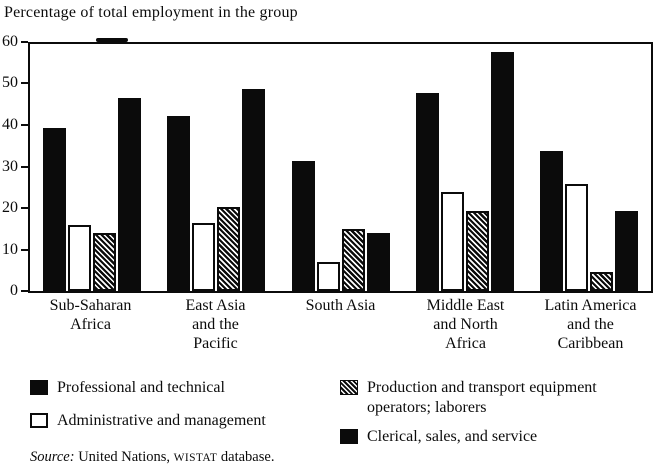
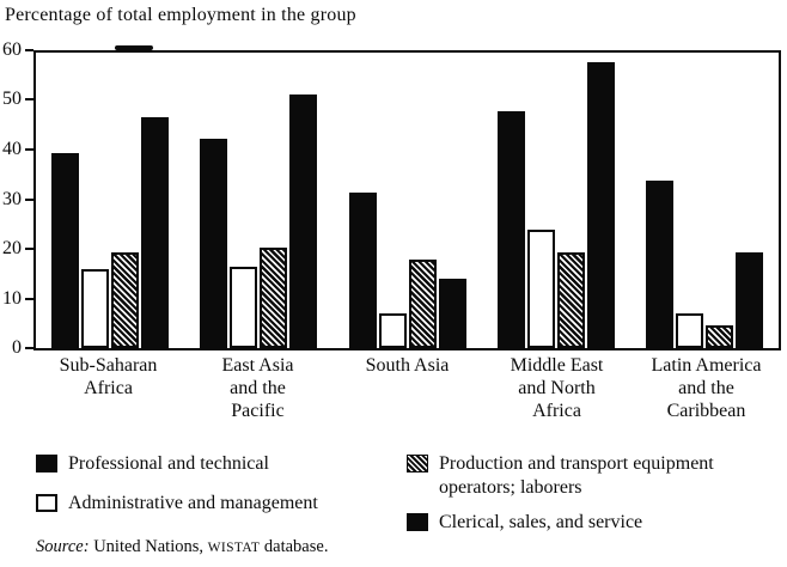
Production and transport equipment operators; laborers/Sub-Saharan Africa: 14 -> 20
Clerical, sales, and service/East Asia and the Pacific: 49 -> 52
Production and transport equipment operators; laborers/South Asia: 15 -> 18
Administrative and management/Latin America and the Caribbean: 26 -> 7
